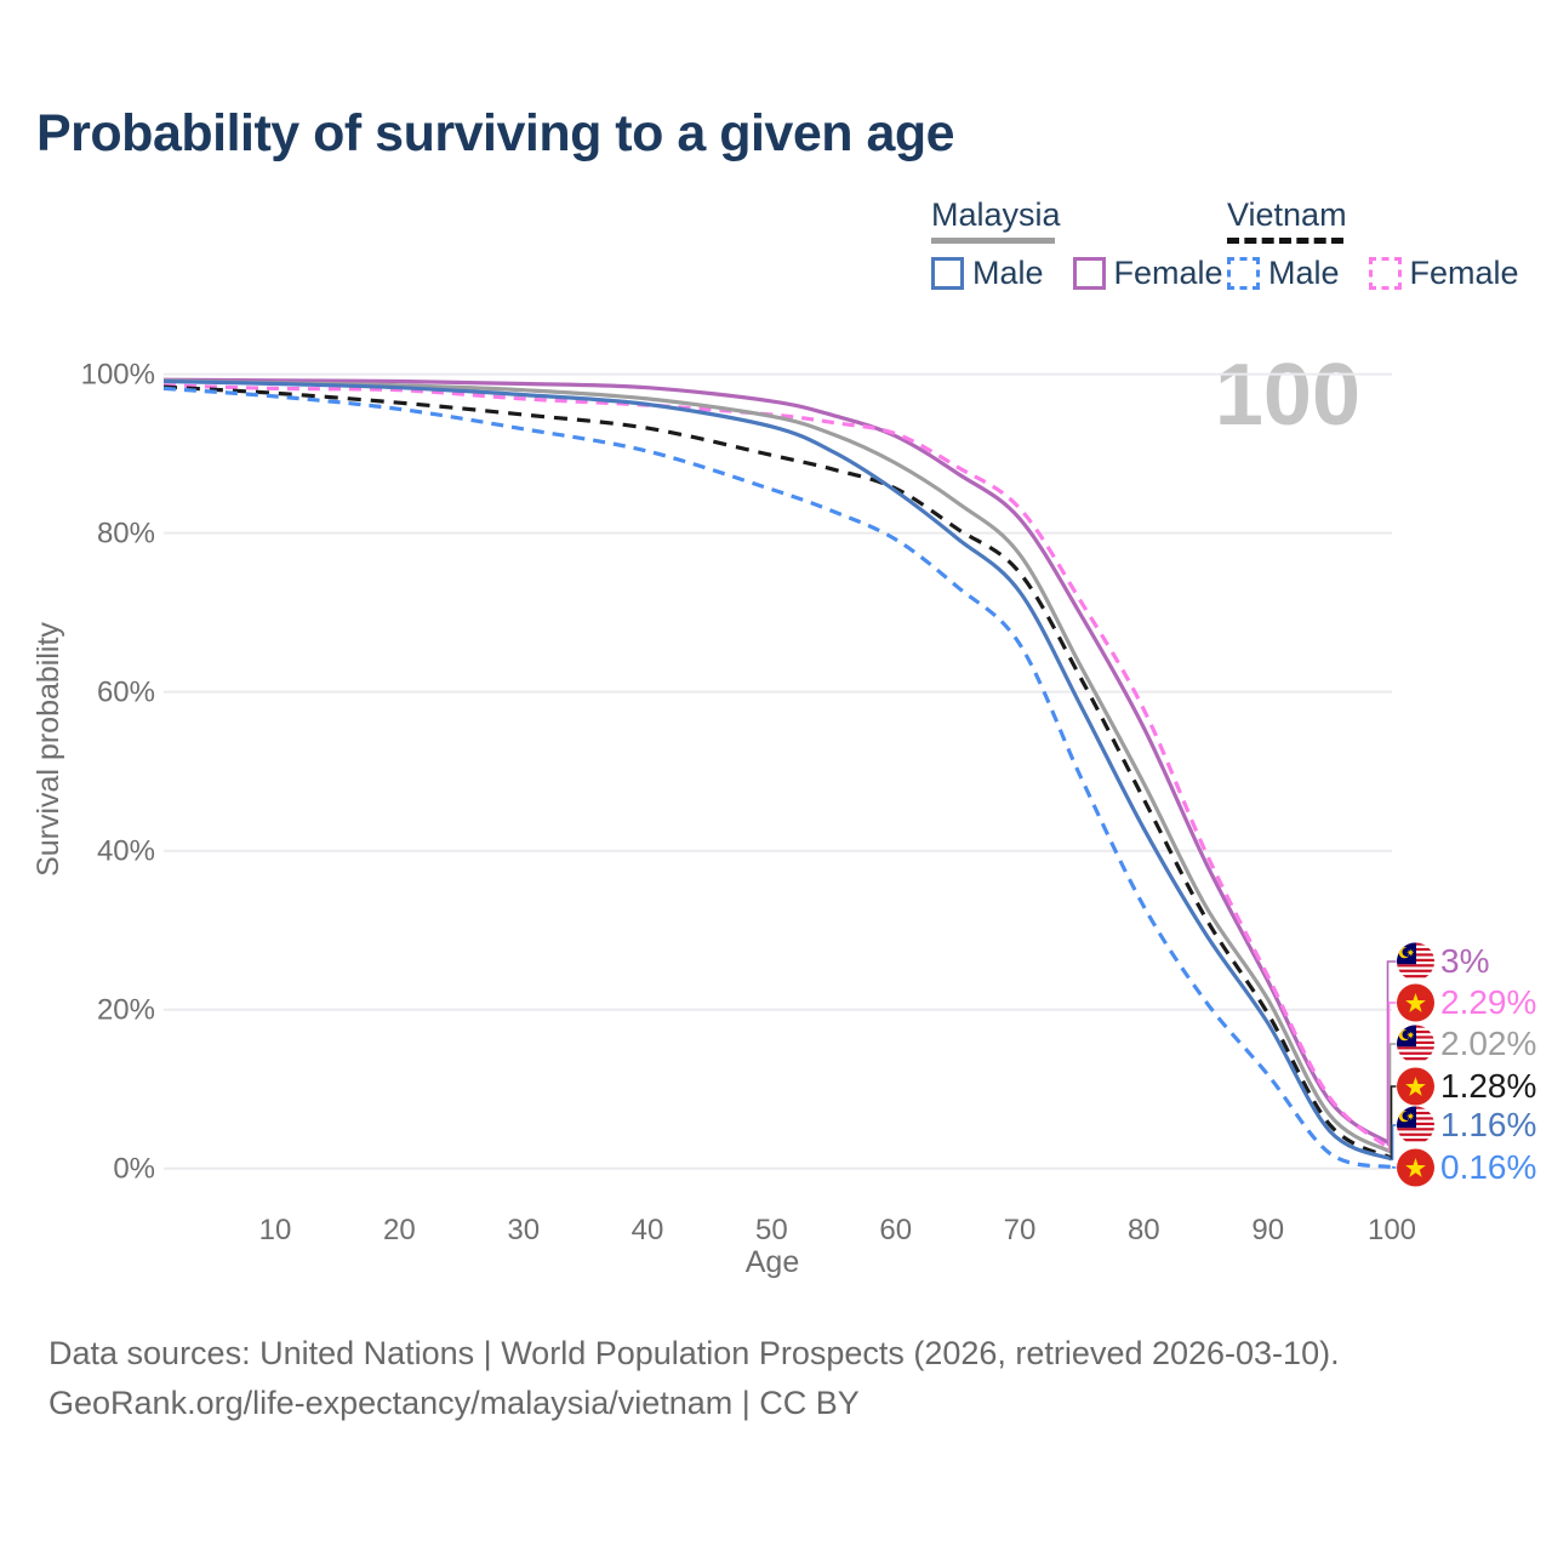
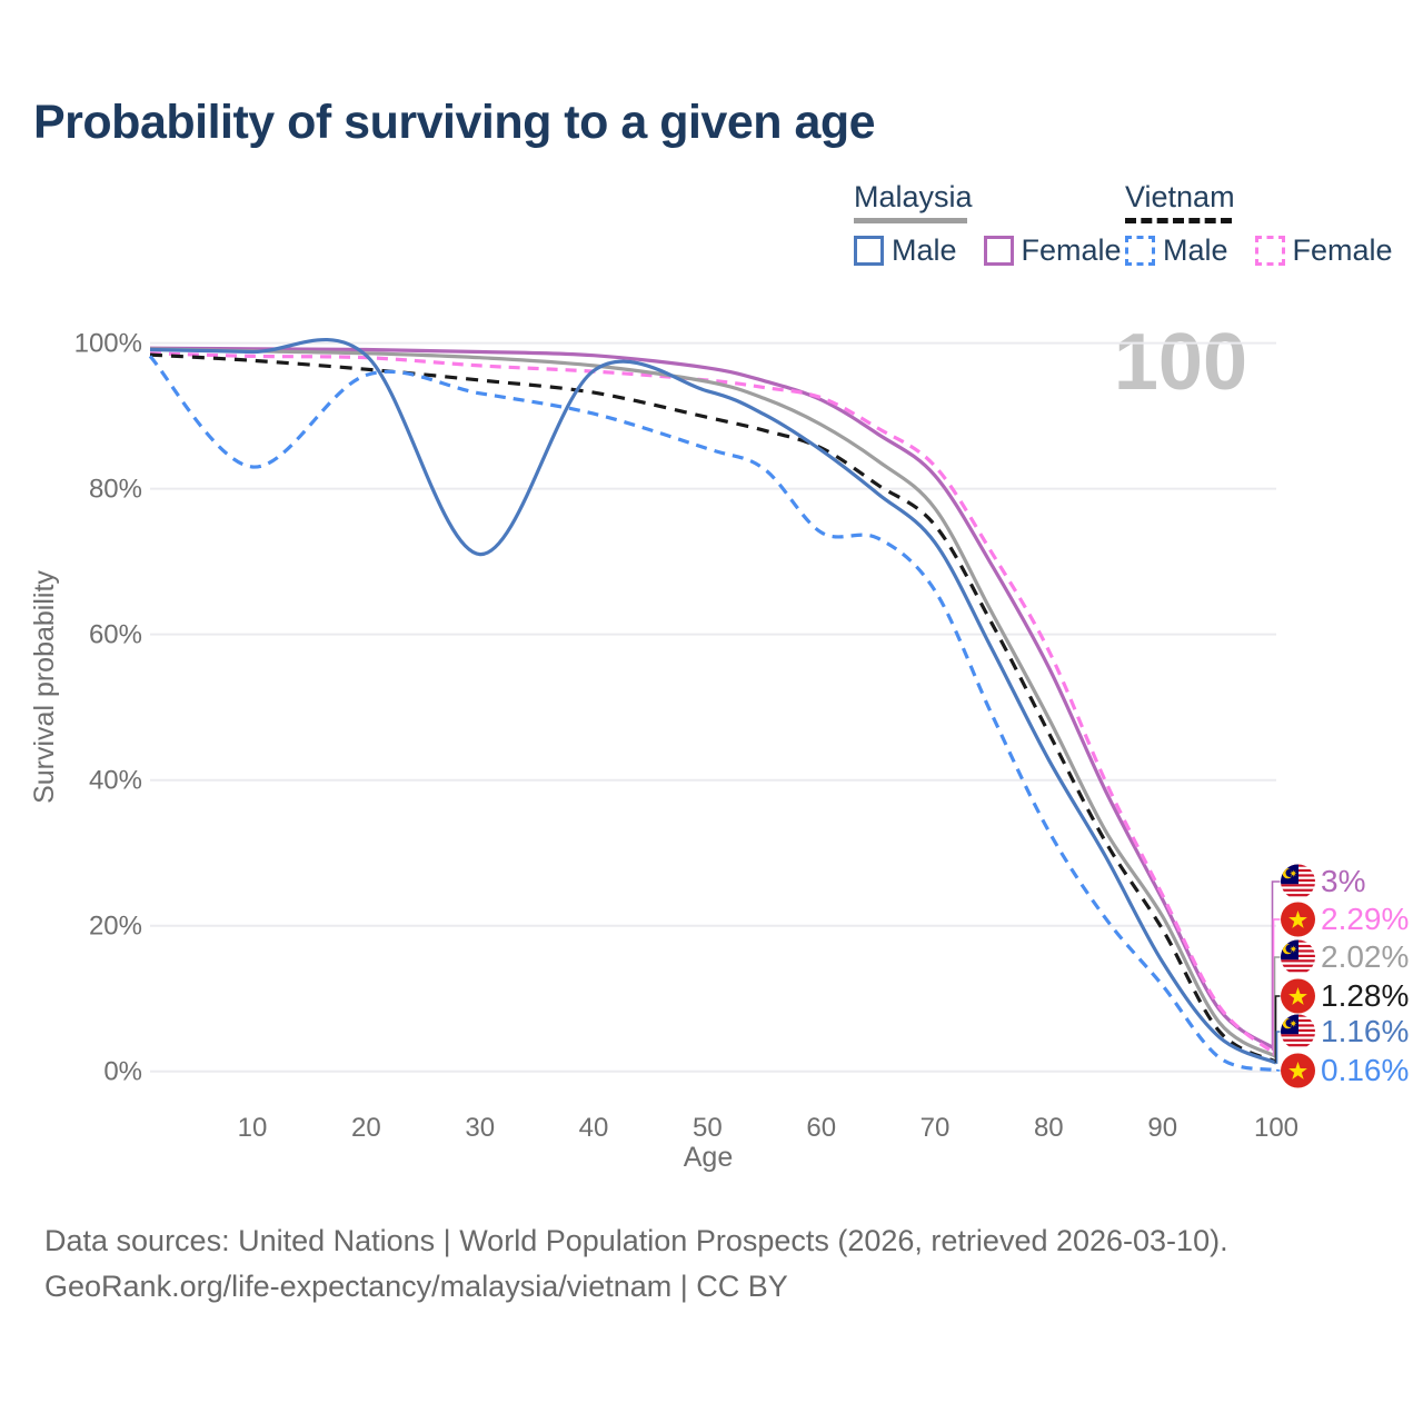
Vietnam Male/10: 97% -> 83%
Malaysia Male/30: 97% -> 71%
Vietnam Male/60: 79% -> 74%
Malaysia Male/90: 18% -> 15%
